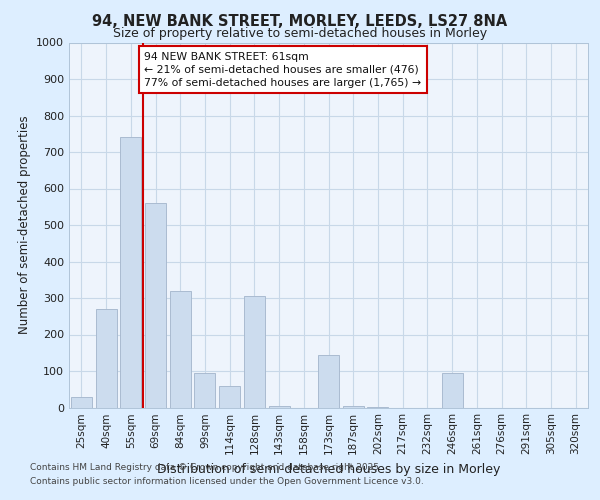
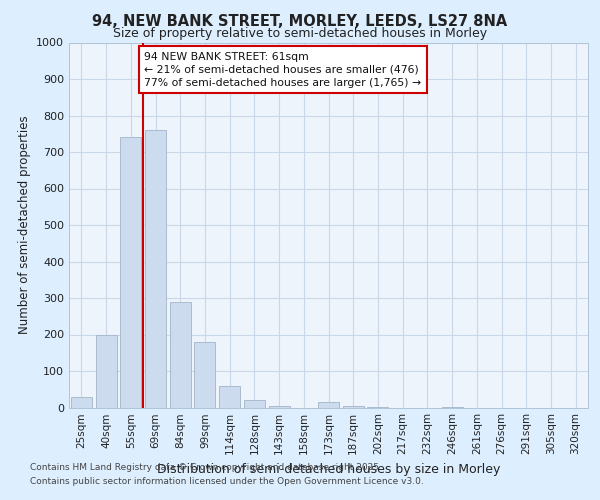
40sqm: 270 -> 200
69sqm: 560 -> 760
84sqm: 320 -> 290
99sqm: 95 -> 180
128sqm: 305 -> 20
173sqm: 145 -> 15
246sqm: 95 -> 2
